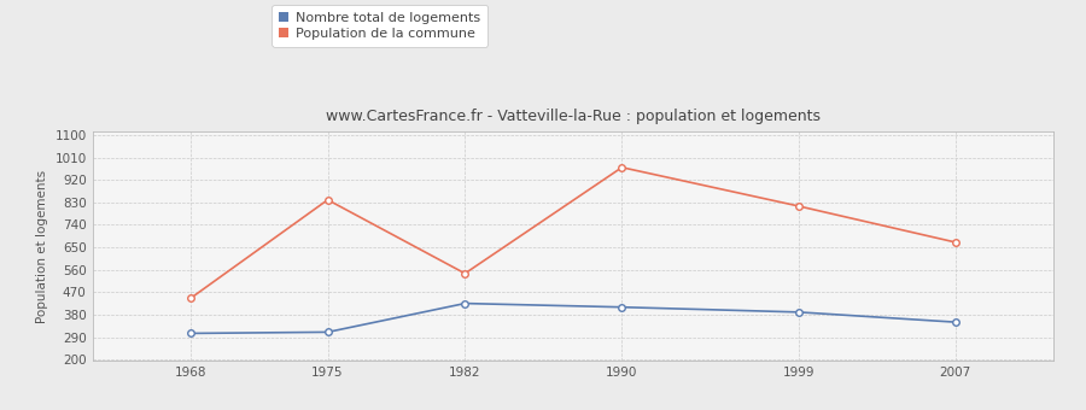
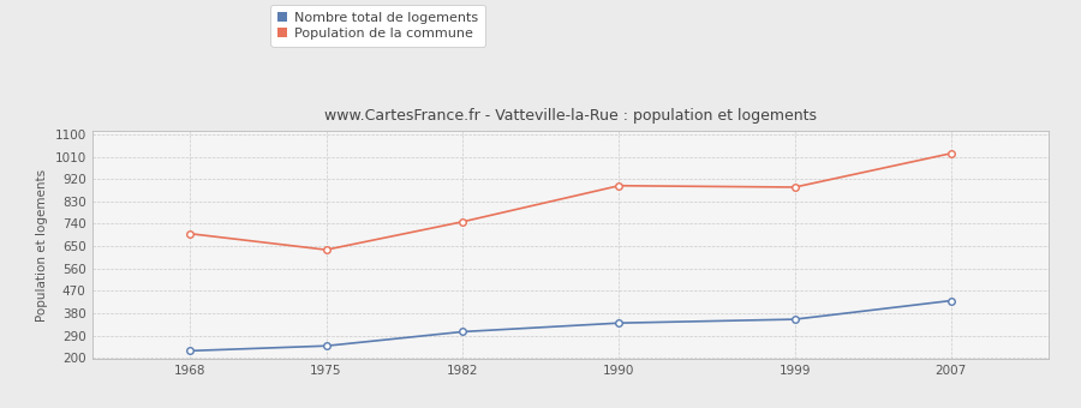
Nombre total de logements/1968: 305 -> 228
Population de la commune/1968: 445 -> 700
Nombre total de logements/1975: 310 -> 248
Population de la commune/1975: 840 -> 635
Nombre total de logements/1982: 425 -> 305
Population de la commune/1982: 545 -> 748
Nombre total de logements/1990: 410 -> 340
Population de la commune/1990: 970 -> 893
Nombre total de logements/1999: 390 -> 355
Population de la commune/1999: 815 -> 887
Nombre total de logements/2007: 350 -> 430
Population de la commune/2007: 670 -> 1023
